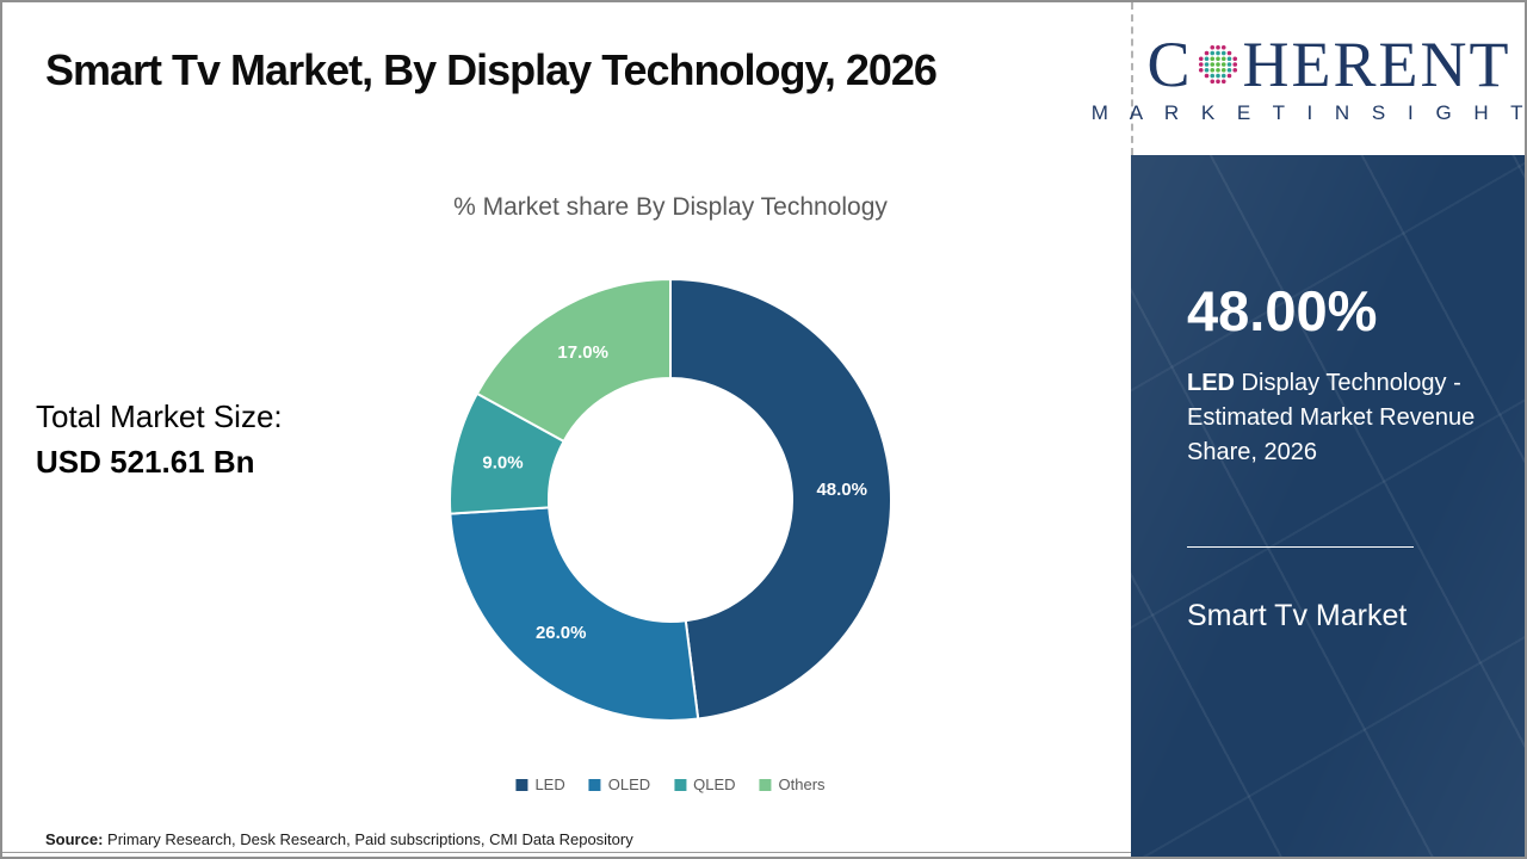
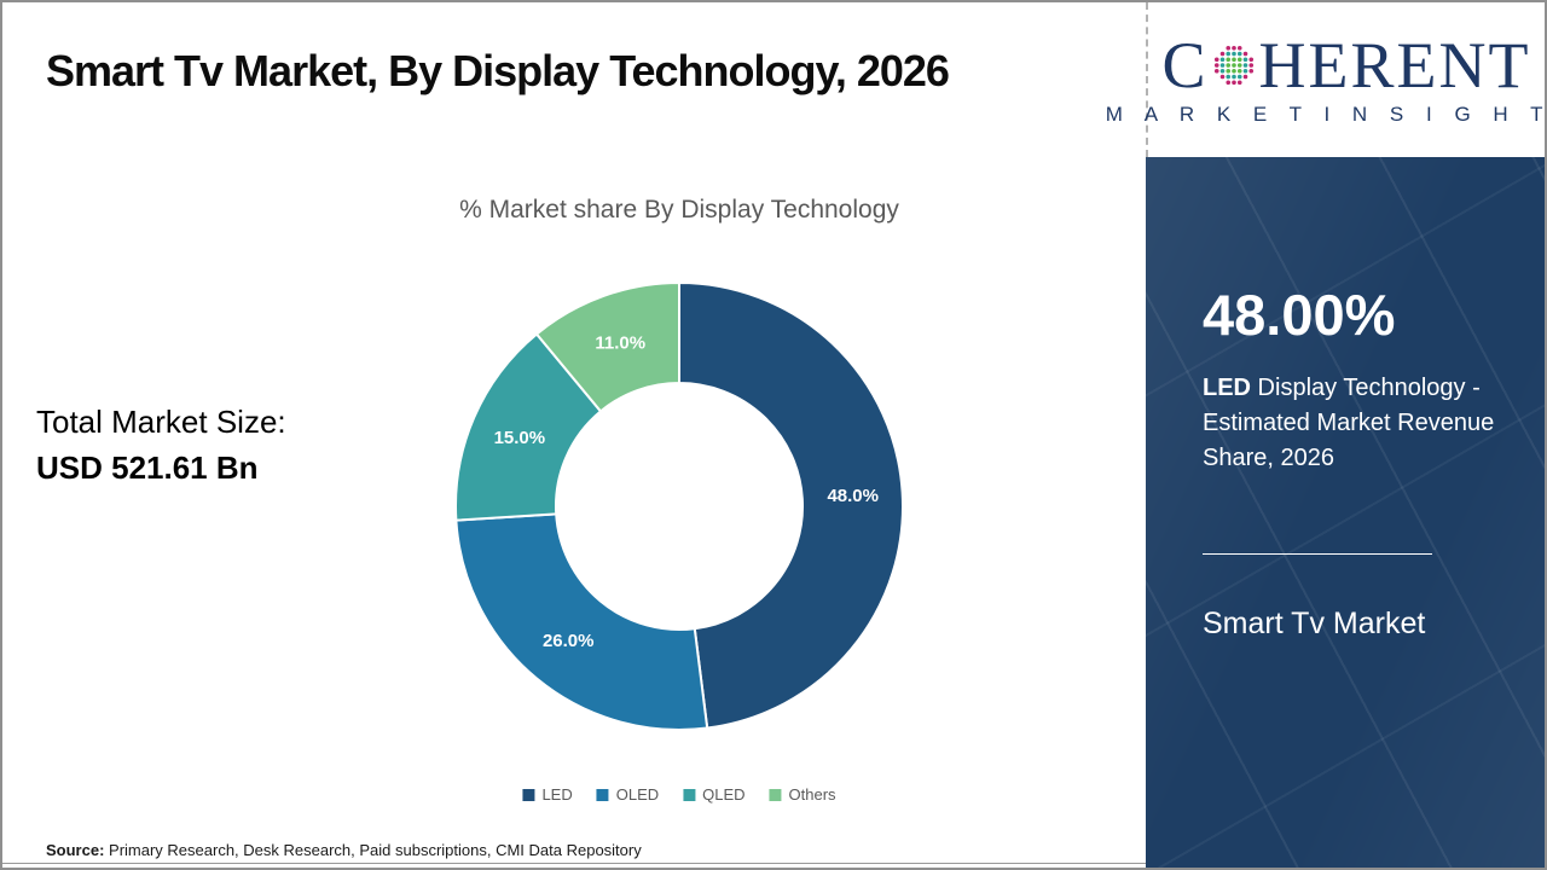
QLED: 9.0% -> 15.0%
Others: 17.0% -> 11.0%
